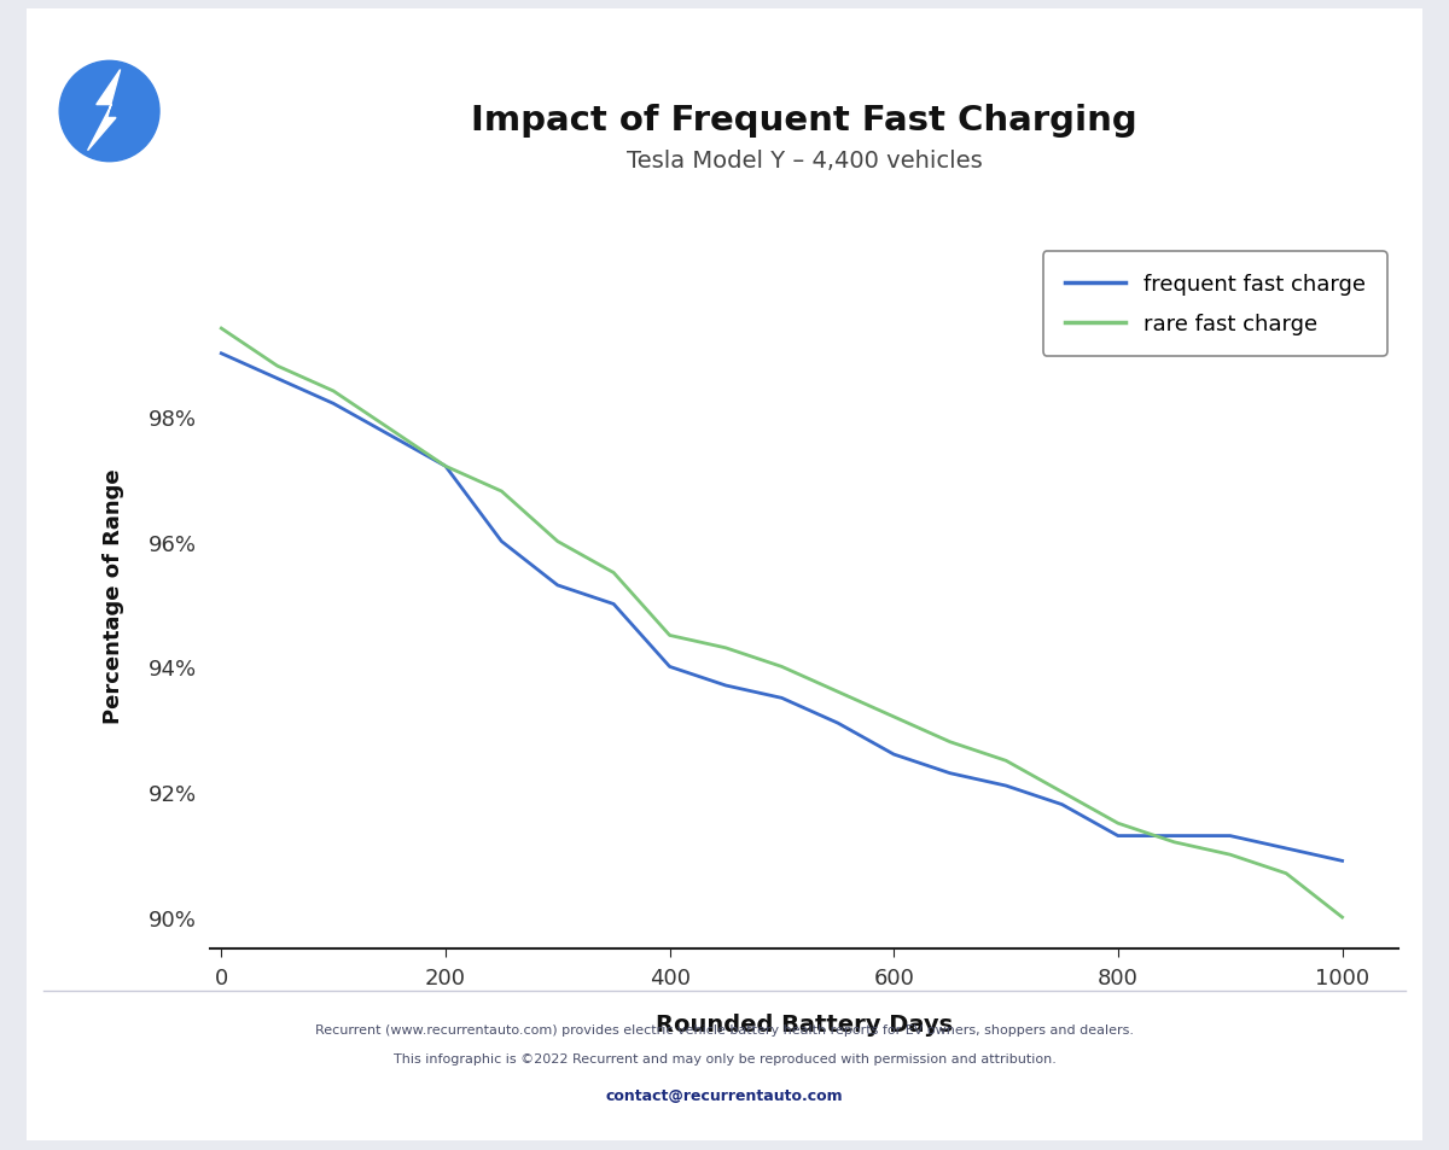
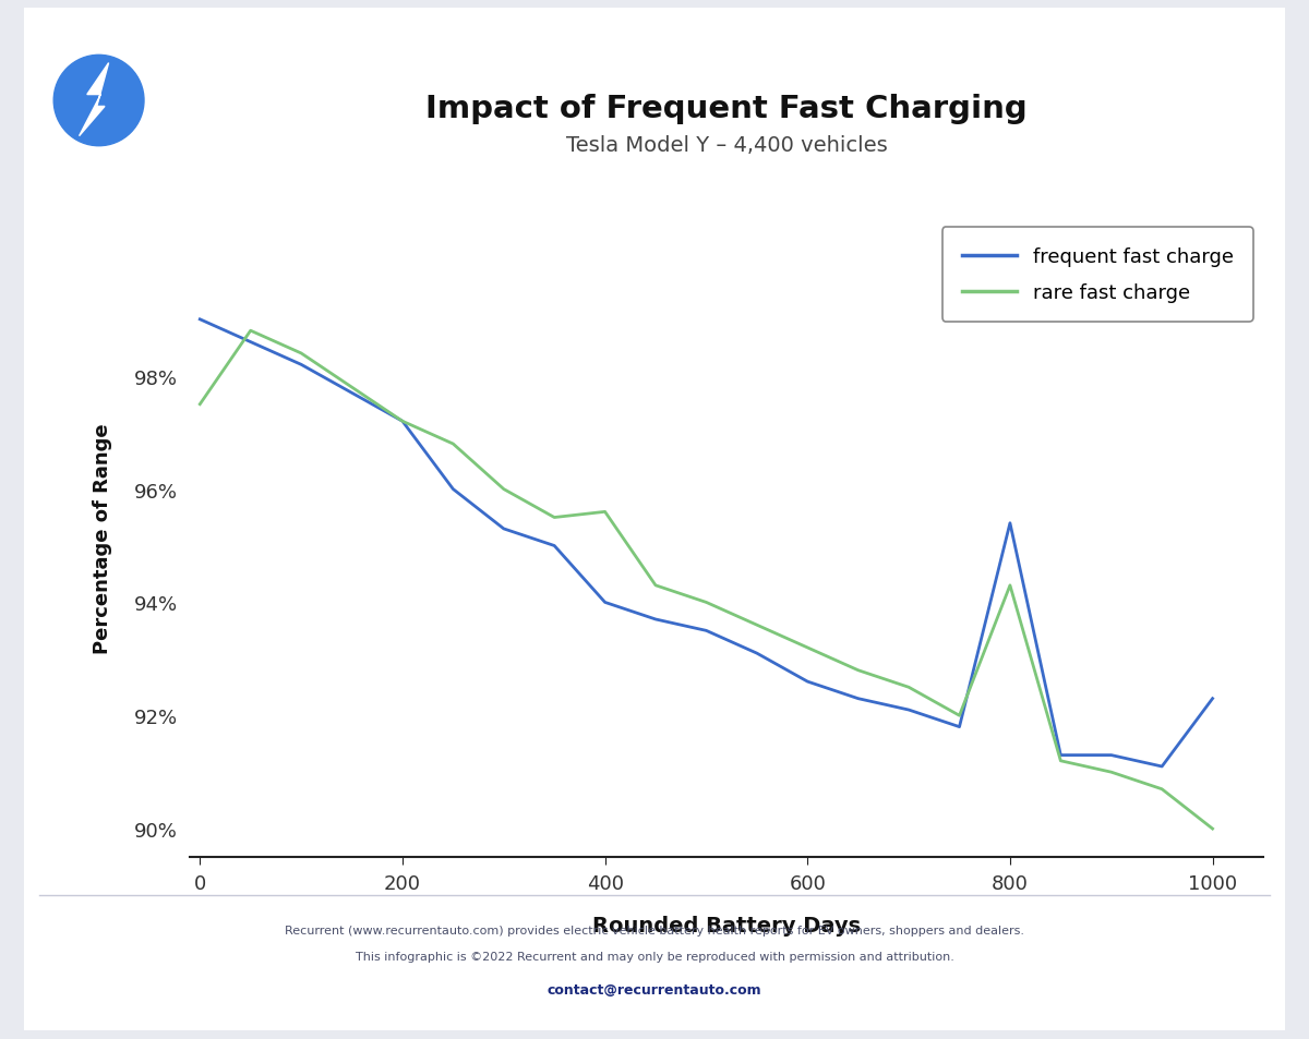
rare fast charge/0: 99.4% -> 97.5%
rare fast charge/400: 94.5% -> 95.6%
frequent fast charge/800: 91.3% -> 95.4%
rare fast charge/800: 91.5% -> 94.3%
frequent fast charge/1000: 90.9% -> 92.3%
